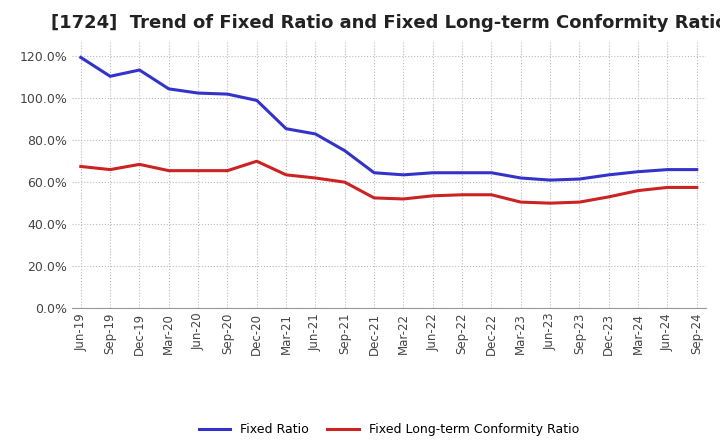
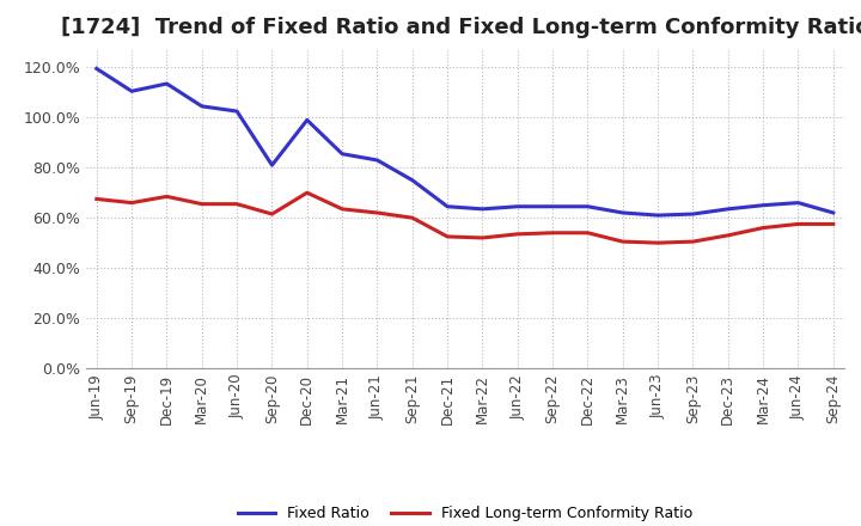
Fixed Ratio/Sep-20: 102.0% -> 81.0%
Fixed Long-term Conformity Ratio/Sep-20: 65.5% -> 61.5%
Fixed Ratio/Sep-24: 66.0% -> 62.0%
